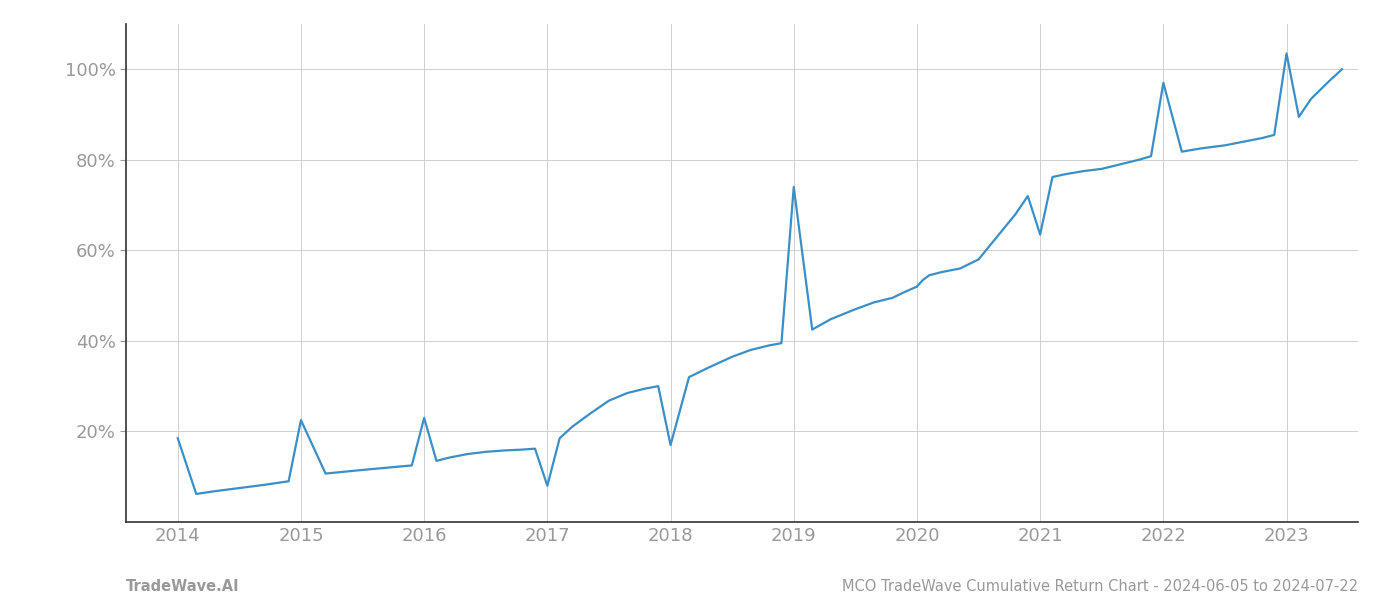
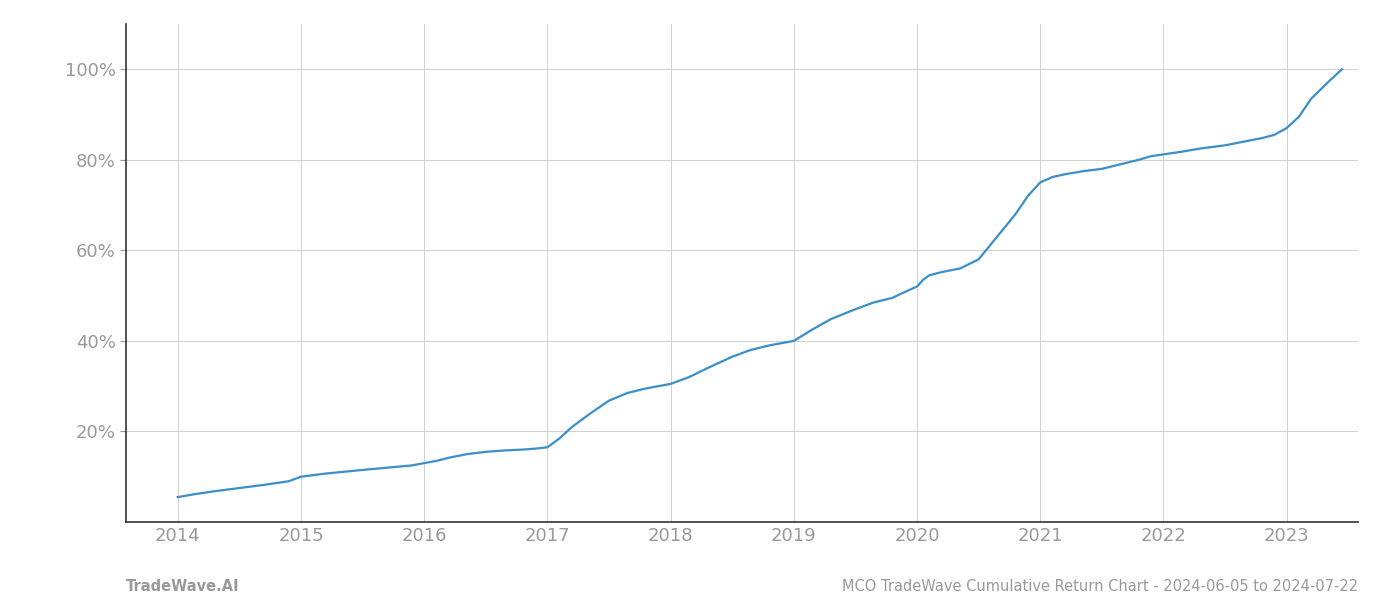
2014: 18.5% -> 5.5%
2015: 22.5% -> 10.0%
2016: 23.0% -> 13.0%
2017: 8.0% -> 16.5%
2018: 17.0% -> 30.5%
2019: 74.0% -> 40.0%
2021: 63.5% -> 75.0%
2022: 97.0% -> 81.2%
2023: 103.5% -> 87.0%
